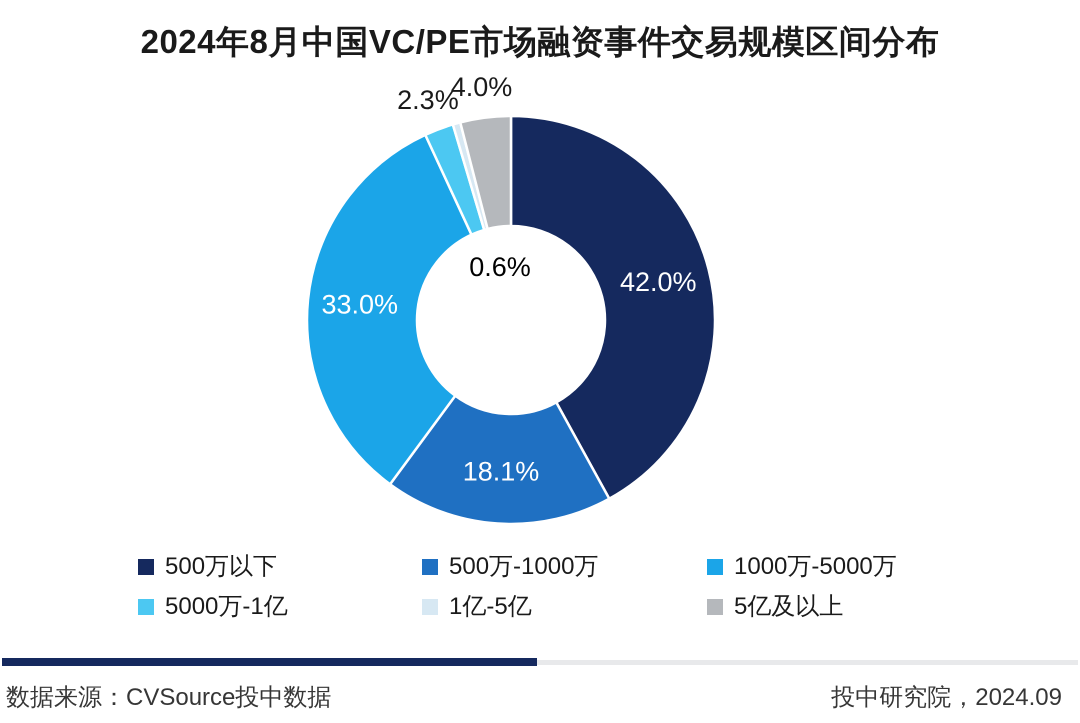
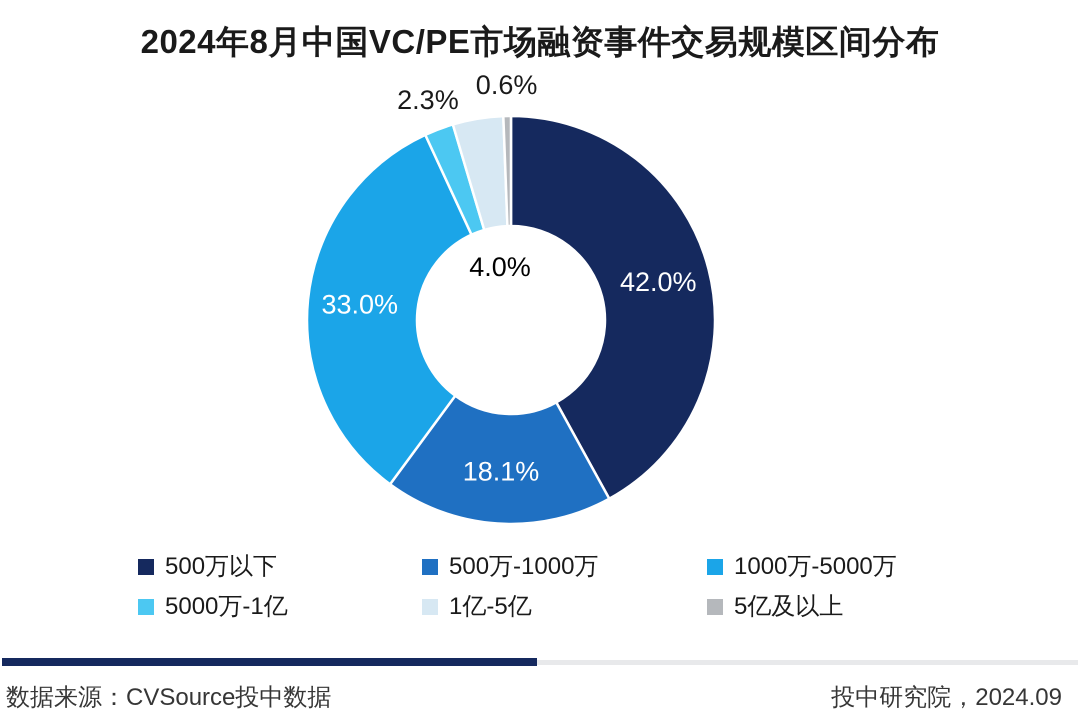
1亿-5亿: 0.6% -> 4.0%
5亿及以上: 4.0% -> 0.6%
